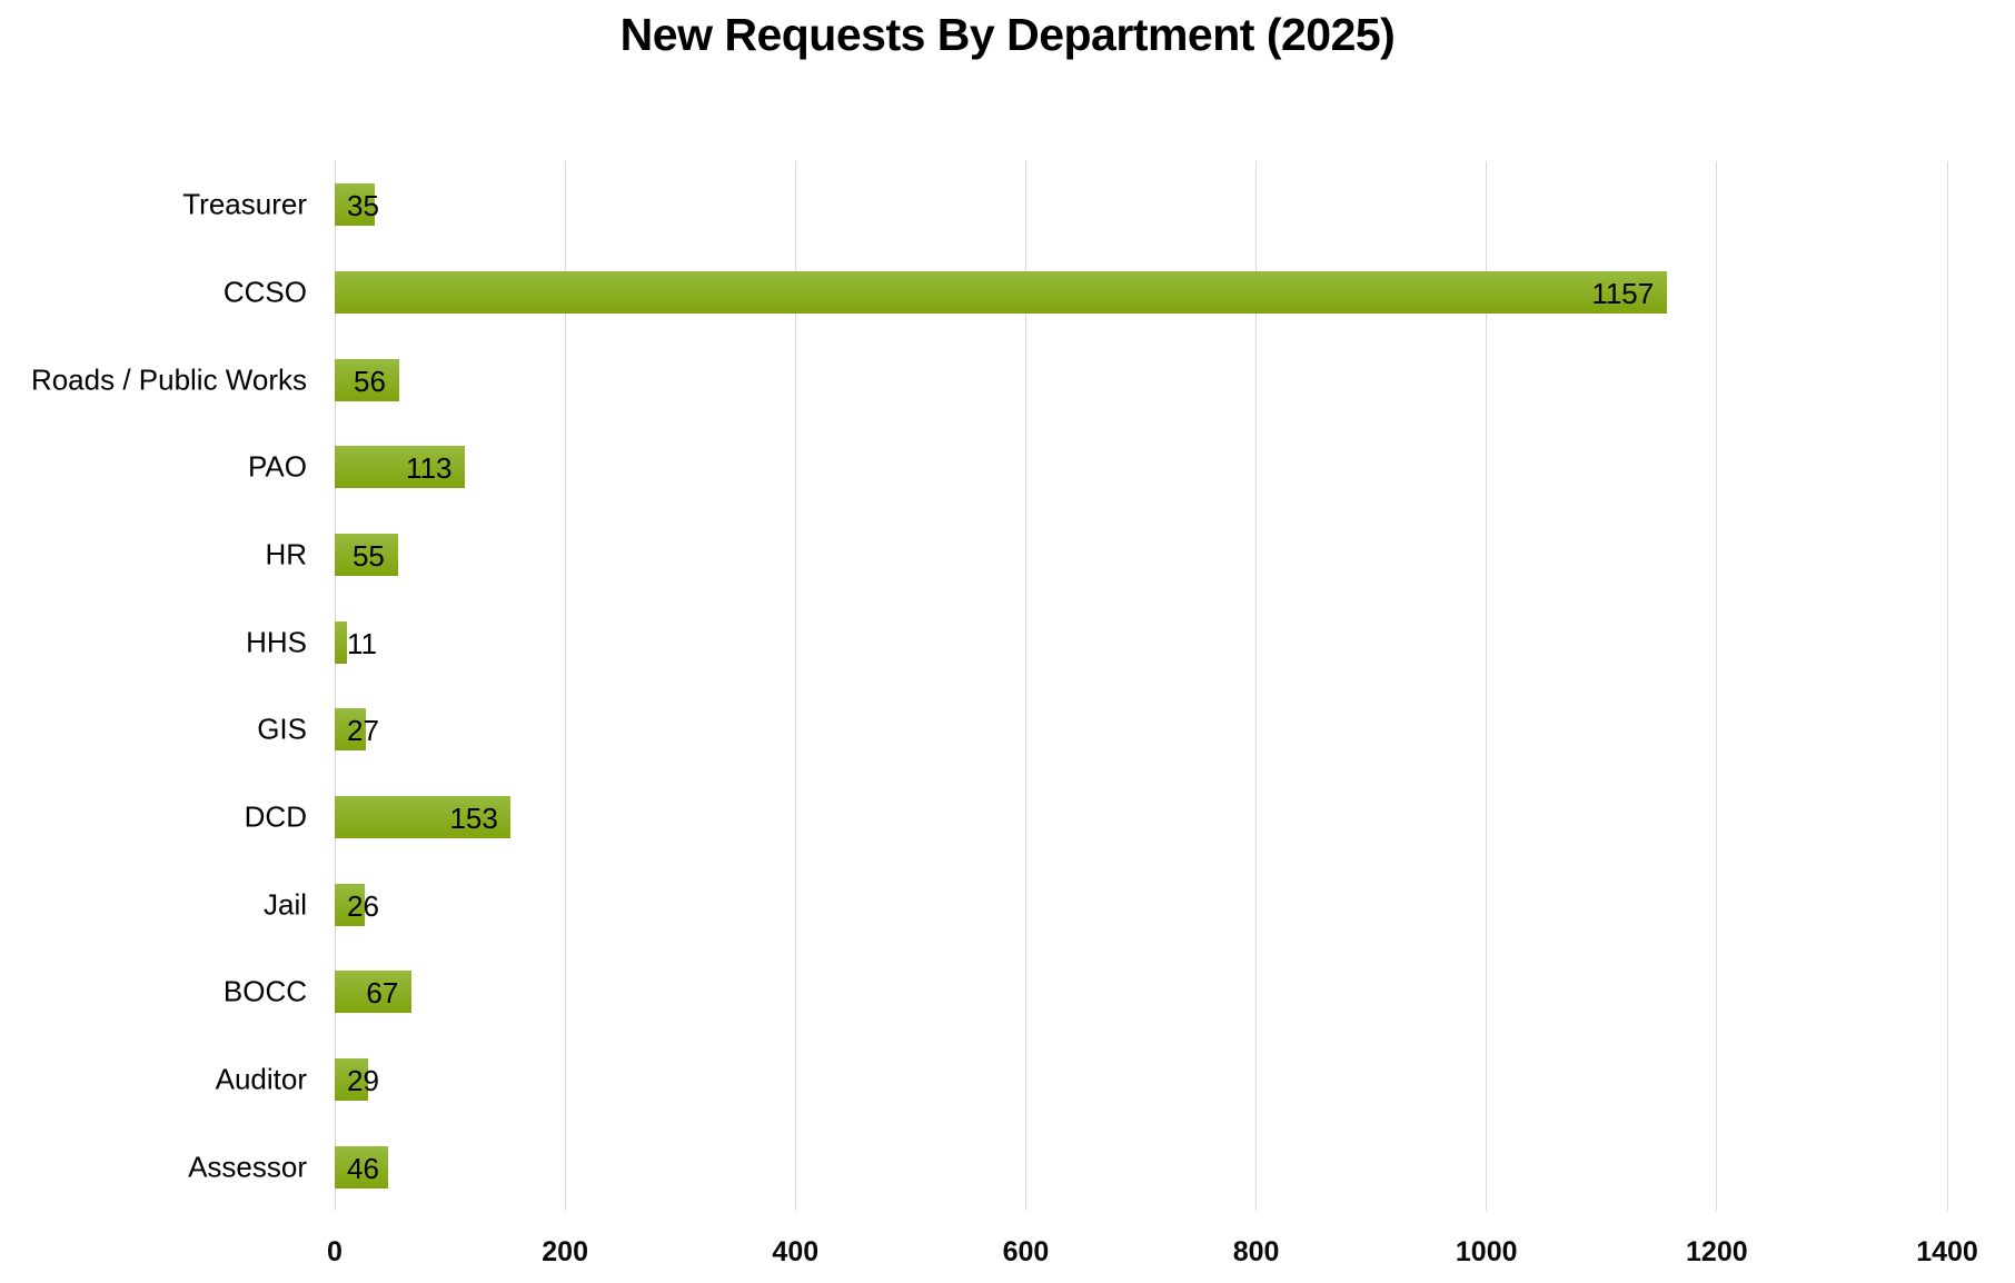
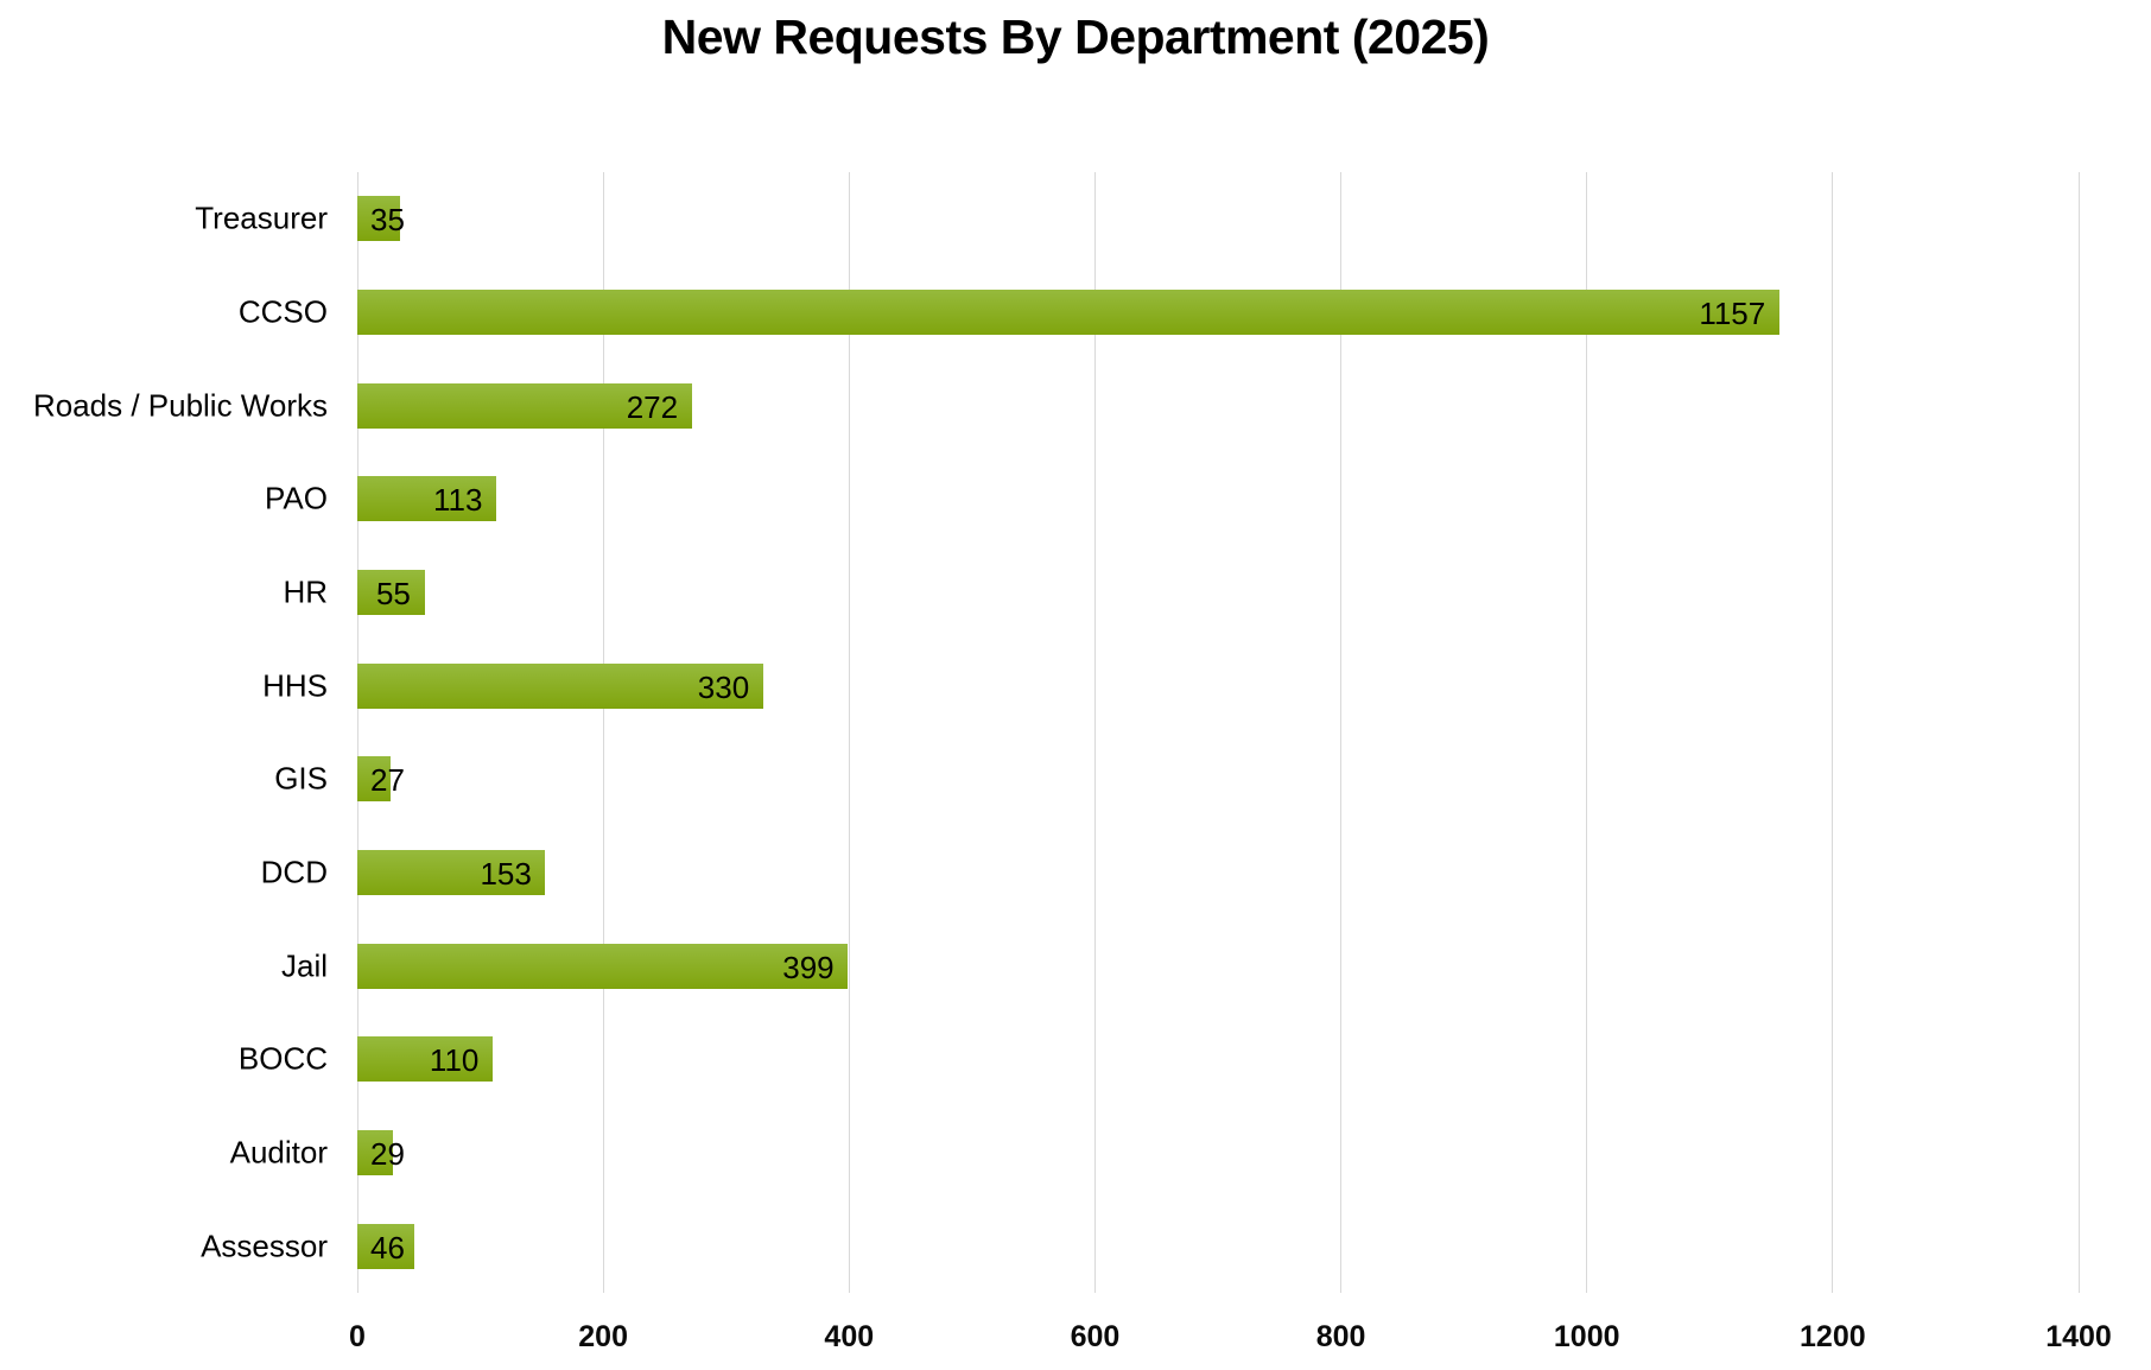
Roads / Public Works: 56 -> 272
HHS: 11 -> 330
Jail: 26 -> 399
BOCC: 67 -> 110
